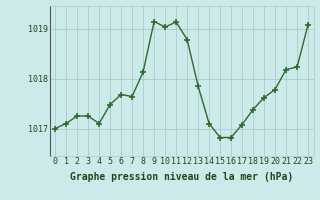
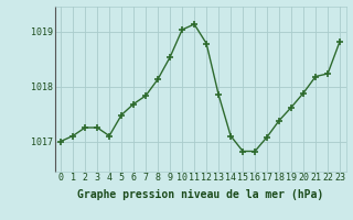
7: 1017.64 -> 1017.83
9: 1019.14 -> 1018.53
20: 1017.78 -> 1017.88
23: 1019.08 -> 1018.82
